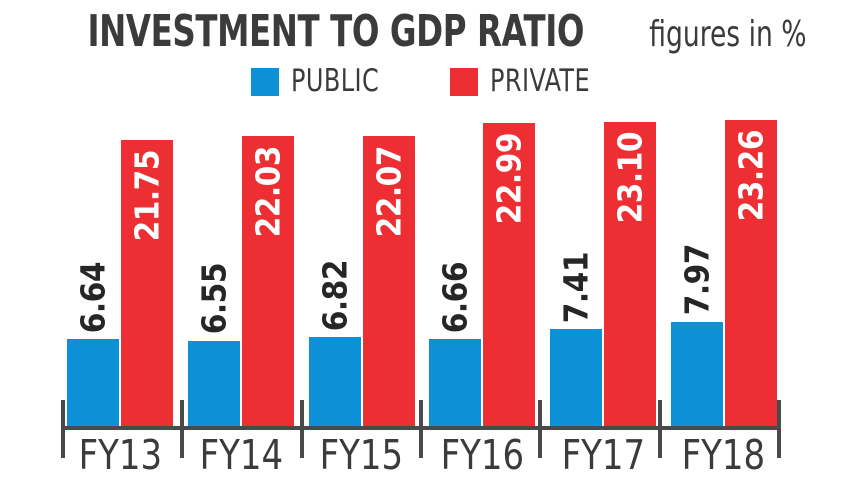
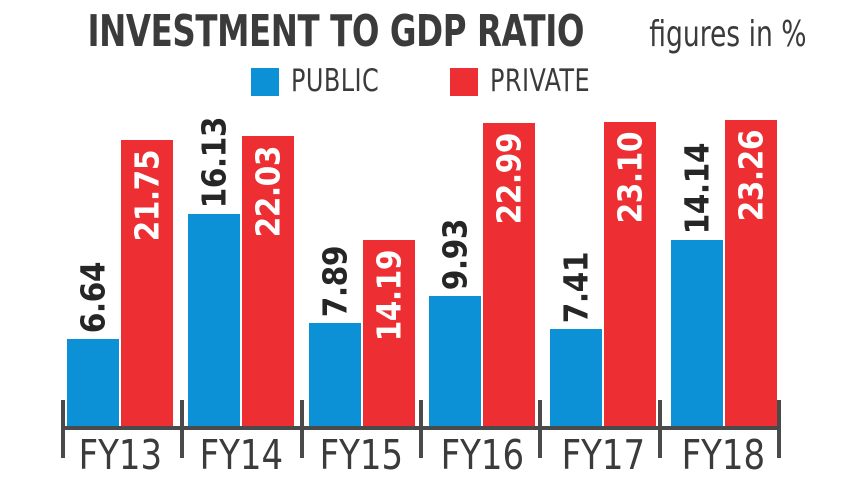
PUBLIC/FY14: 6.55 -> 16.13
PUBLIC/FY15: 6.82 -> 7.89
PRIVATE/FY15: 22.07 -> 14.19
PUBLIC/FY16: 6.66 -> 9.93
PUBLIC/FY18: 7.97 -> 14.14
